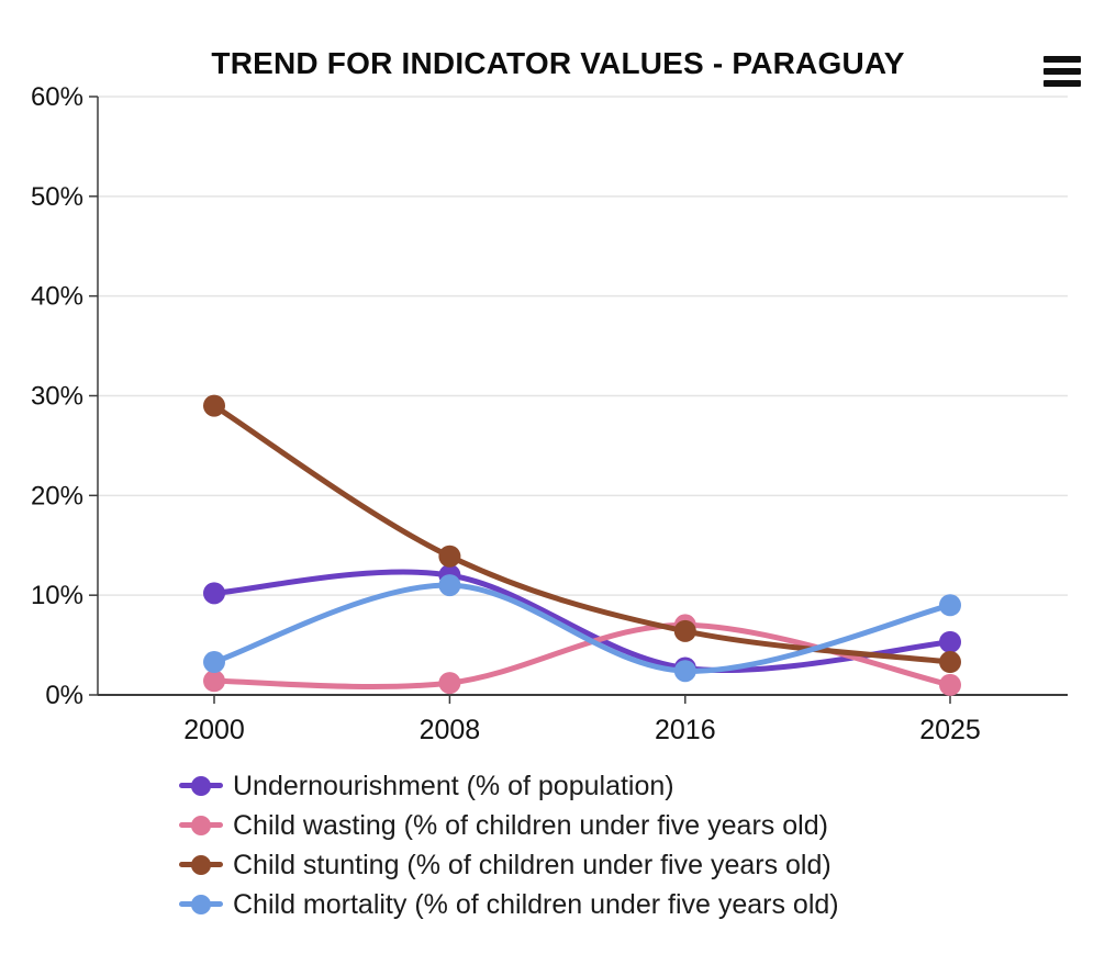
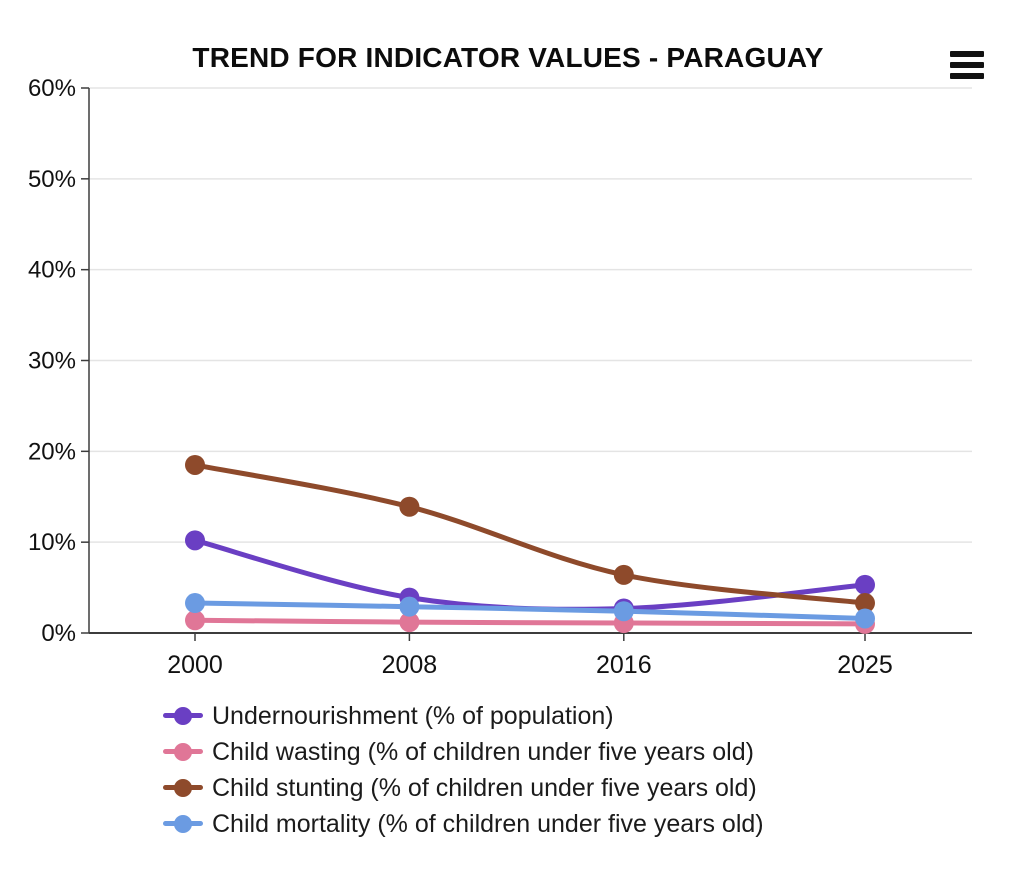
Child stunting (% of children under five years old)/2000: 29% -> 18%
Undernourishment (% of population)/2008: 12% -> 4%
Child mortality (% of children under five years old)/2008: 11% -> 3%
Child wasting (% of children under five years old)/2016: 7% -> 1%
Child mortality (% of children under five years old)/2025: 9% -> 2%
